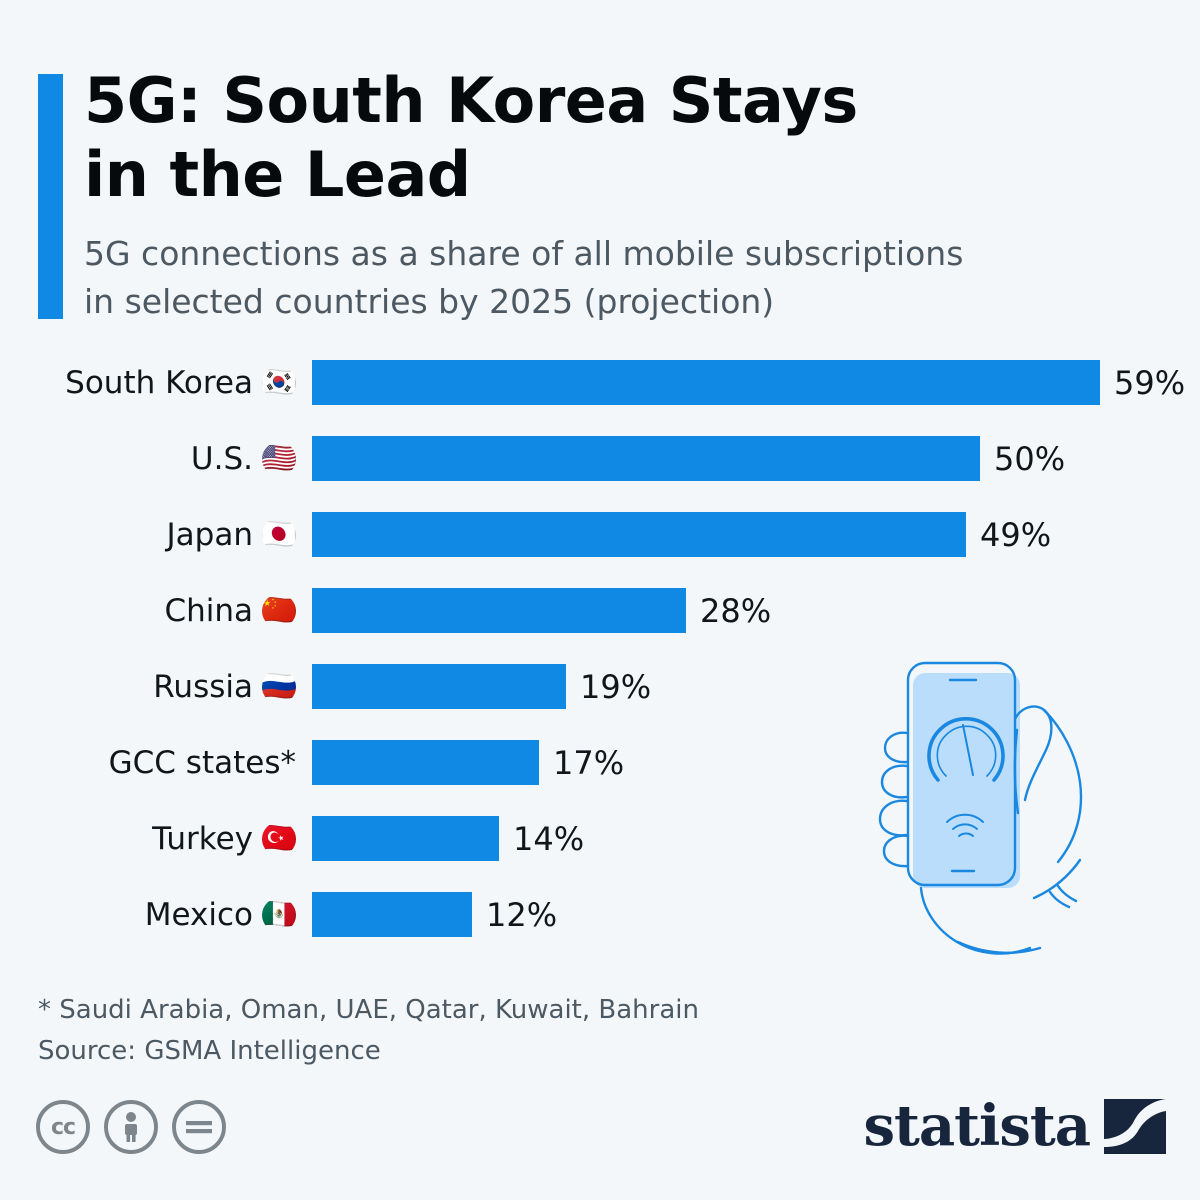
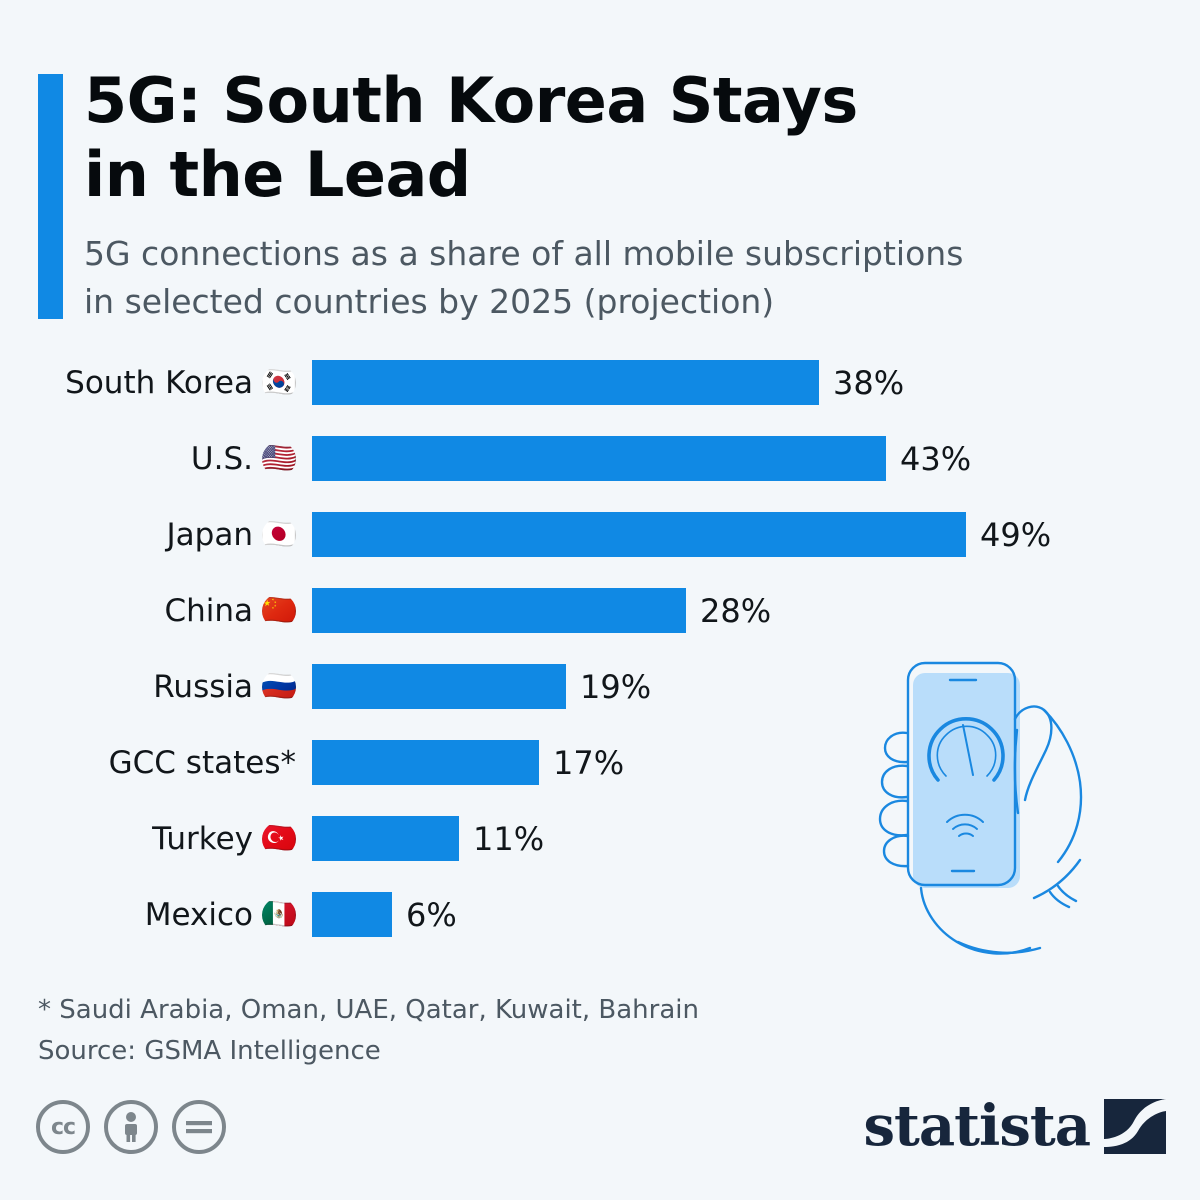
South Korea: 59% -> 38%
U.S.: 50% -> 43%
Turkey: 14% -> 11%
Mexico: 12% -> 6%
